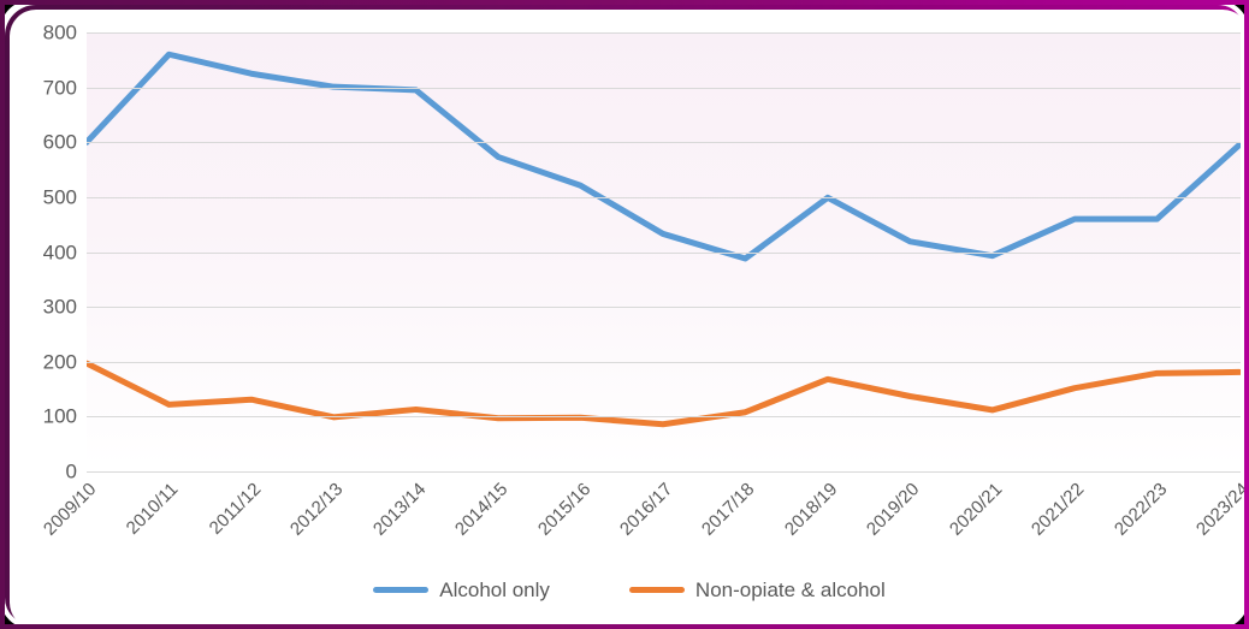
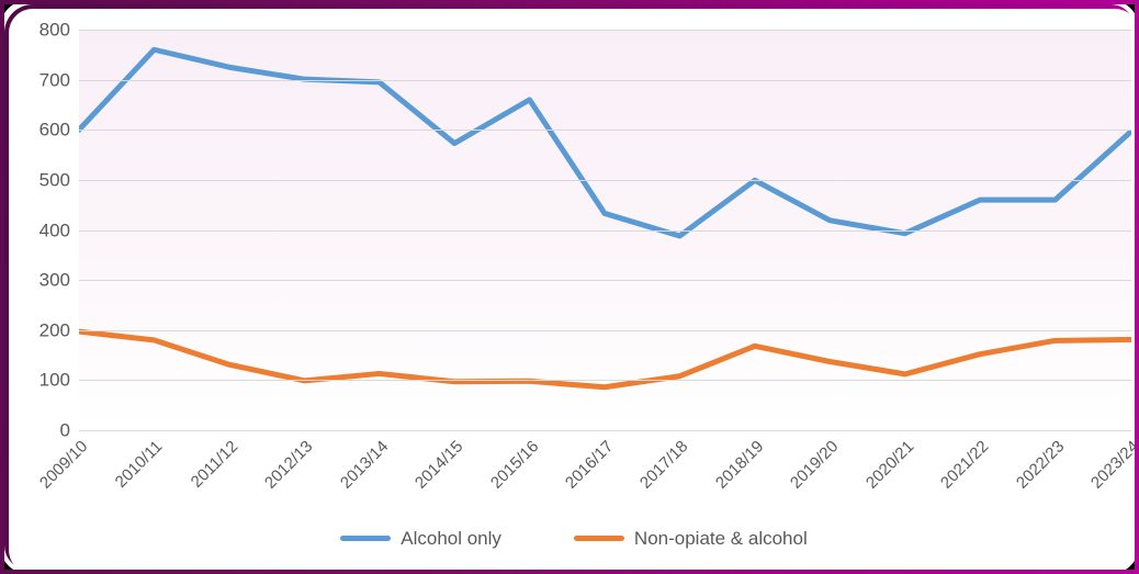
Non-opiate & alcohol/2010/11: 120 -> 180
Alcohol only/2015/16: 520 -> 660
